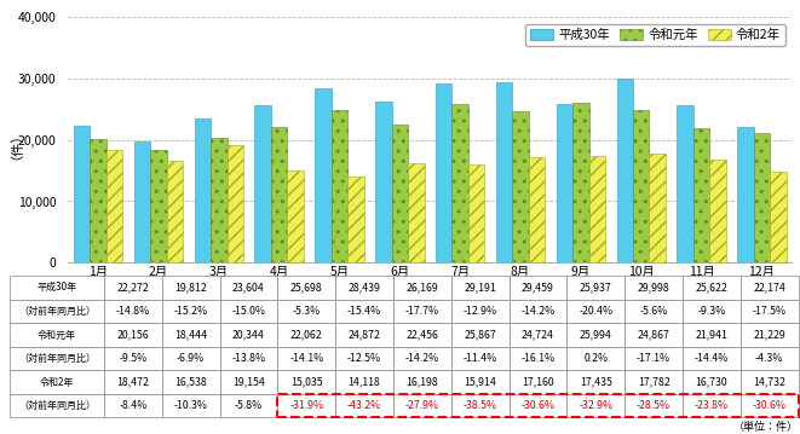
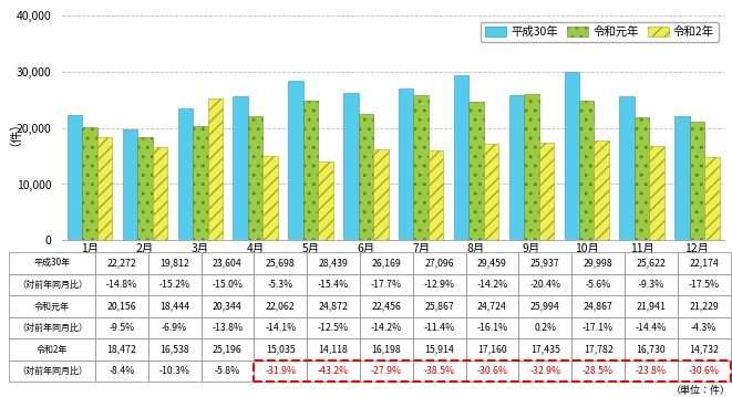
令和2年/3月: 19,154 -> 25,196
平成30年/7月: 29,191 -> 27,096
